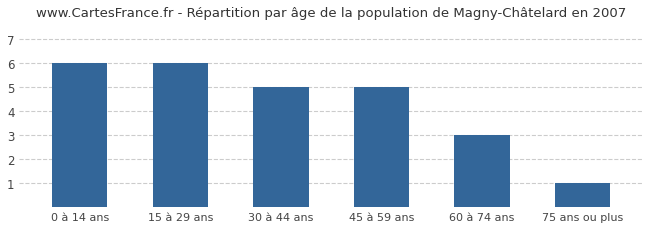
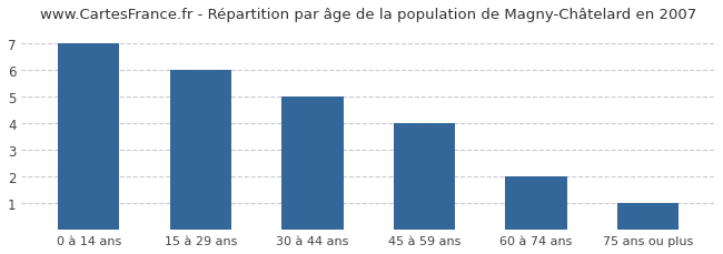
0 à 14 ans: 6 -> 7
45 à 59 ans: 5 -> 4
60 à 74 ans: 3 -> 2
